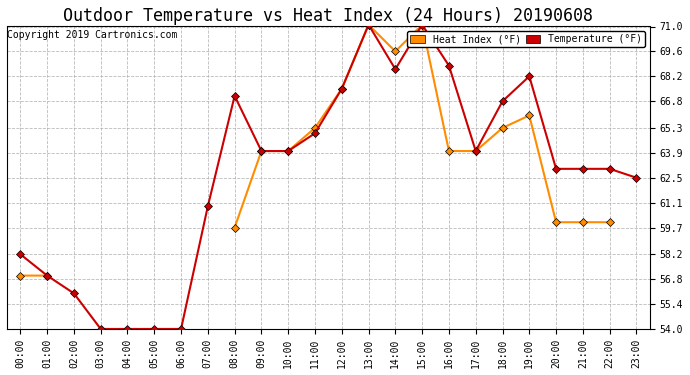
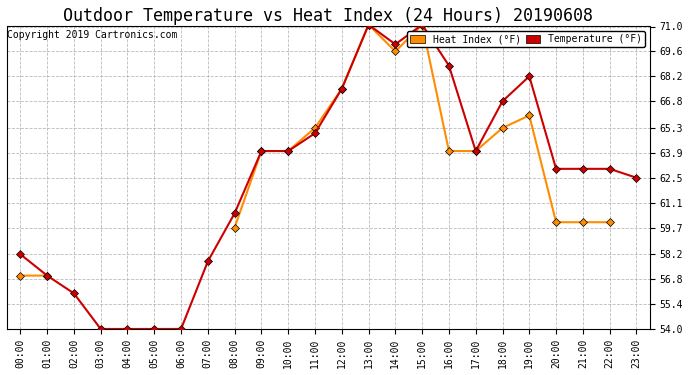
Temperature (°F)/07:00: 60.9 -> 57.8
Temperature (°F)/08:00: 67.1 -> 60.5
Temperature (°F)/14:00: 68.6 -> 70.0
